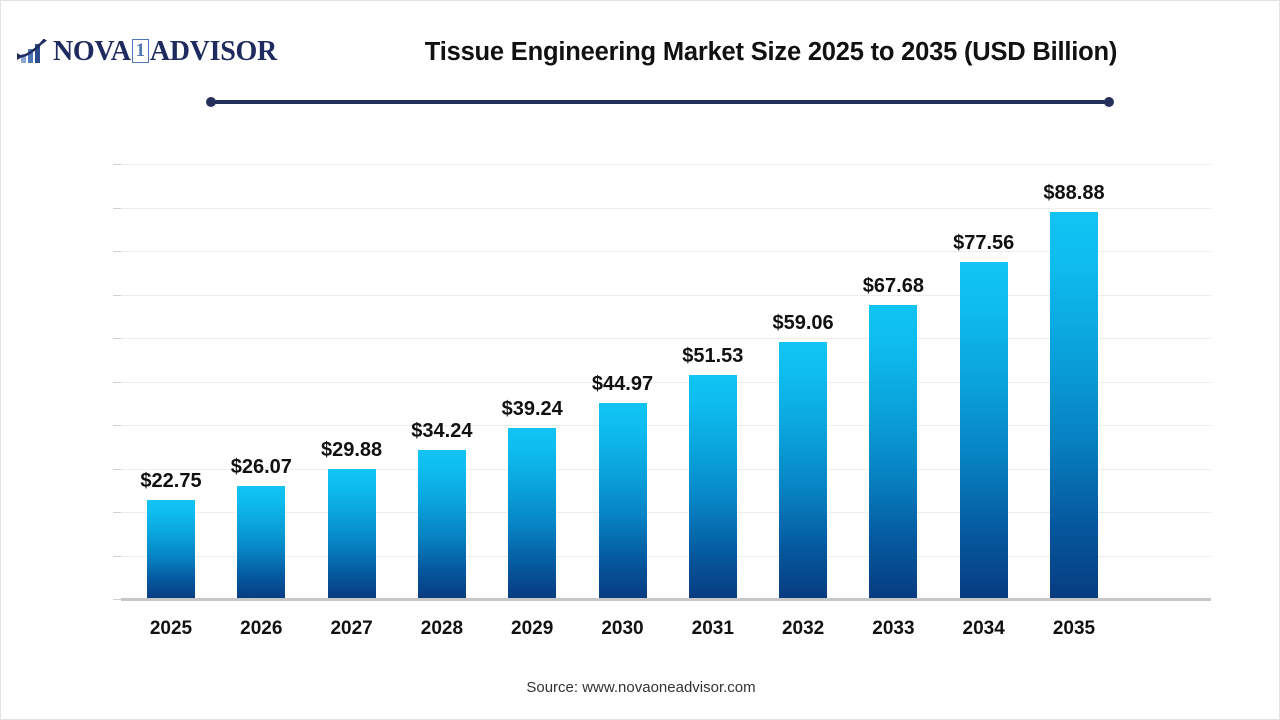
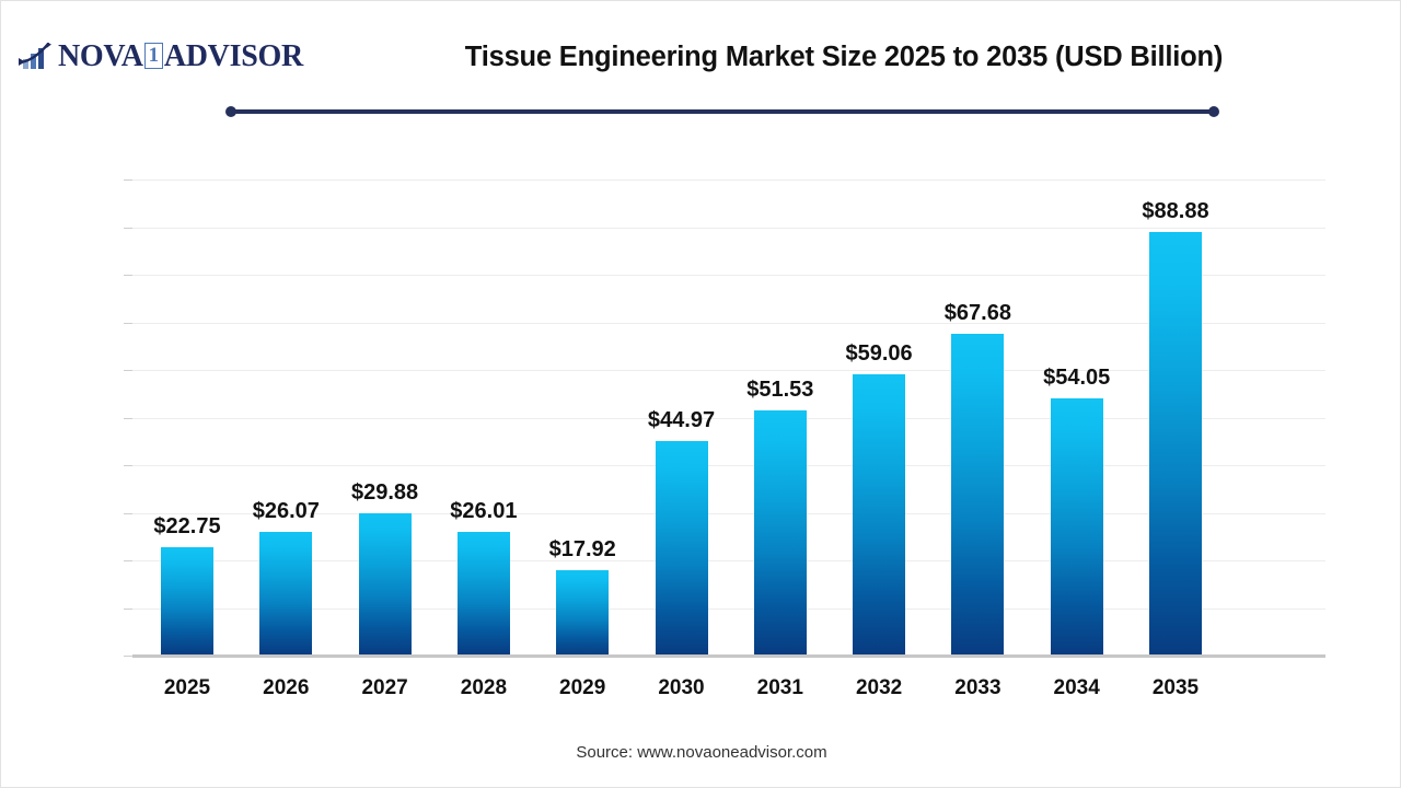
2028: $34.24 -> $26.01
2029: $39.24 -> $17.92
2034: $77.56 -> $54.05
